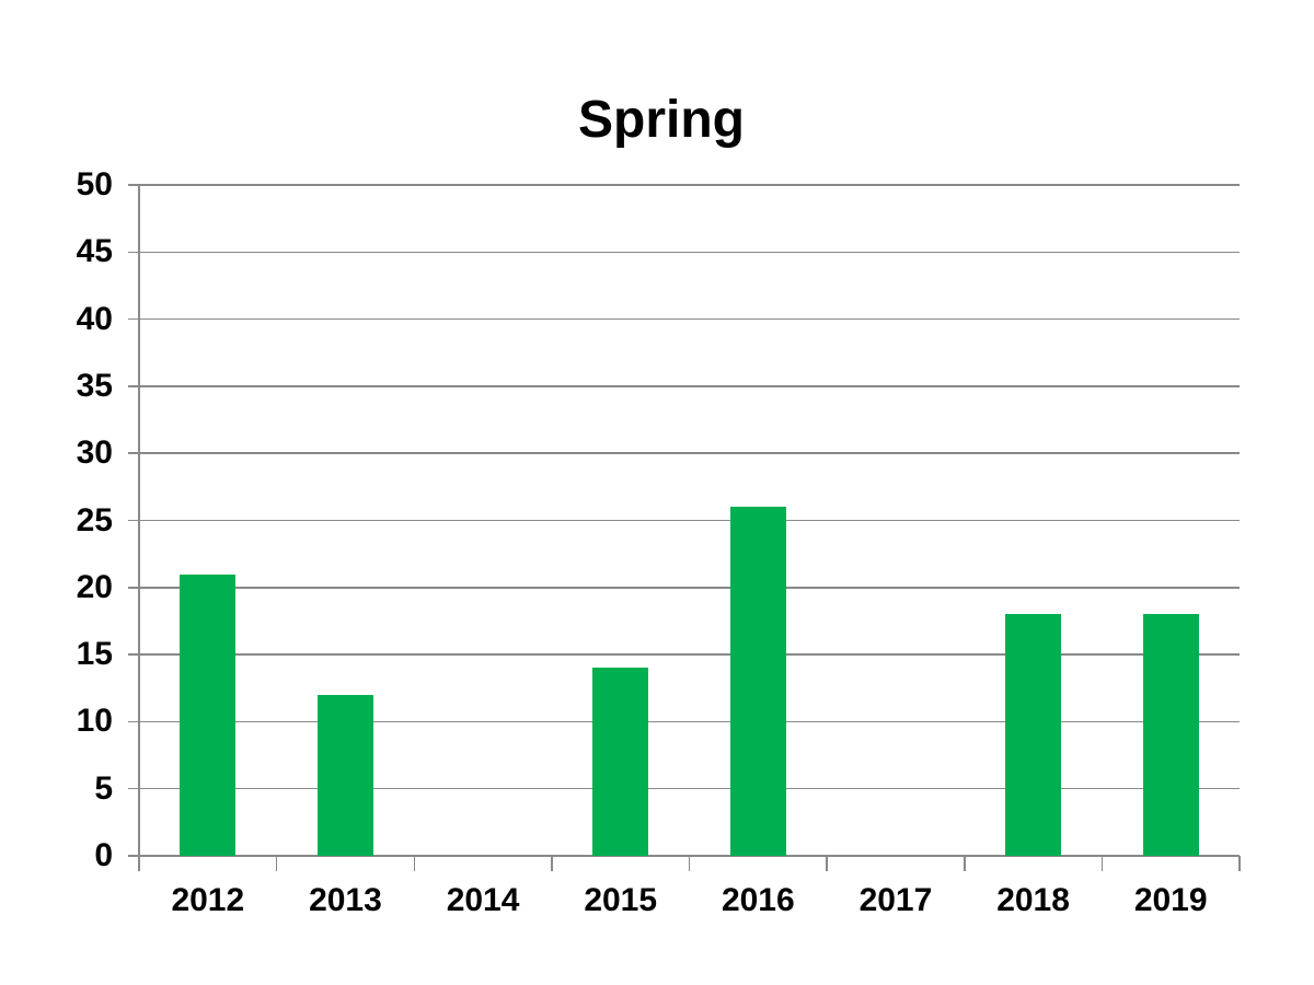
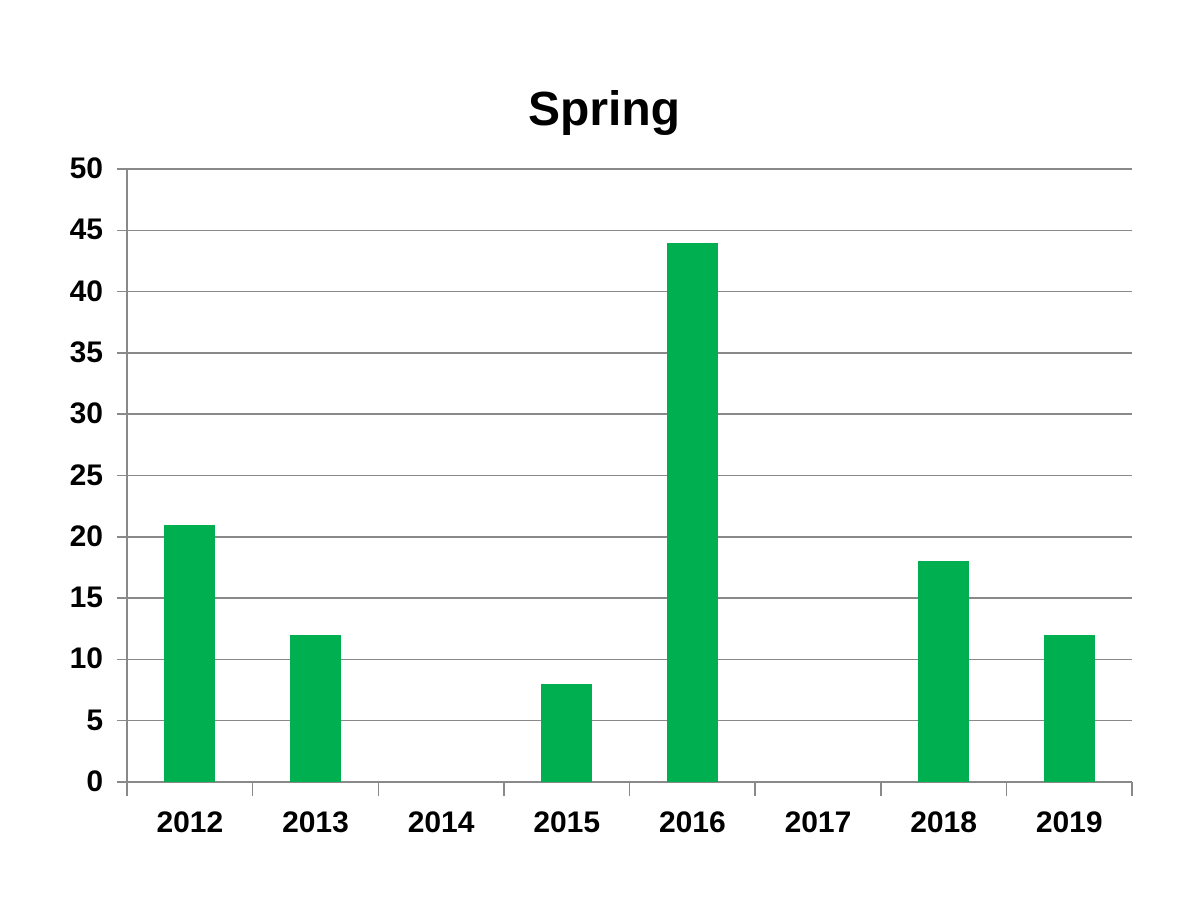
2015: 14 -> 8
2016: 26 -> 44
2019: 18 -> 12
